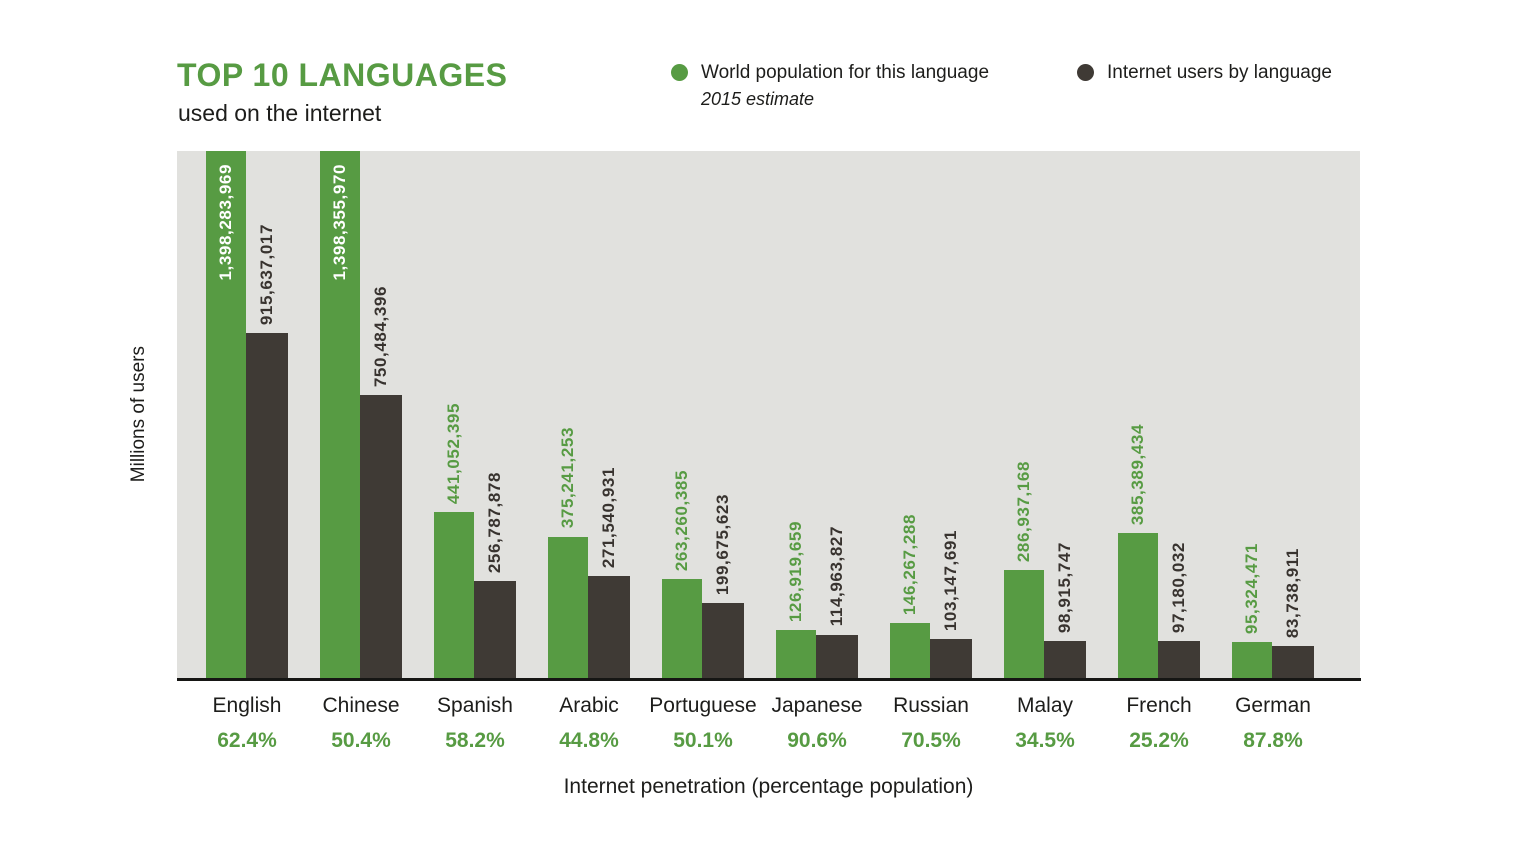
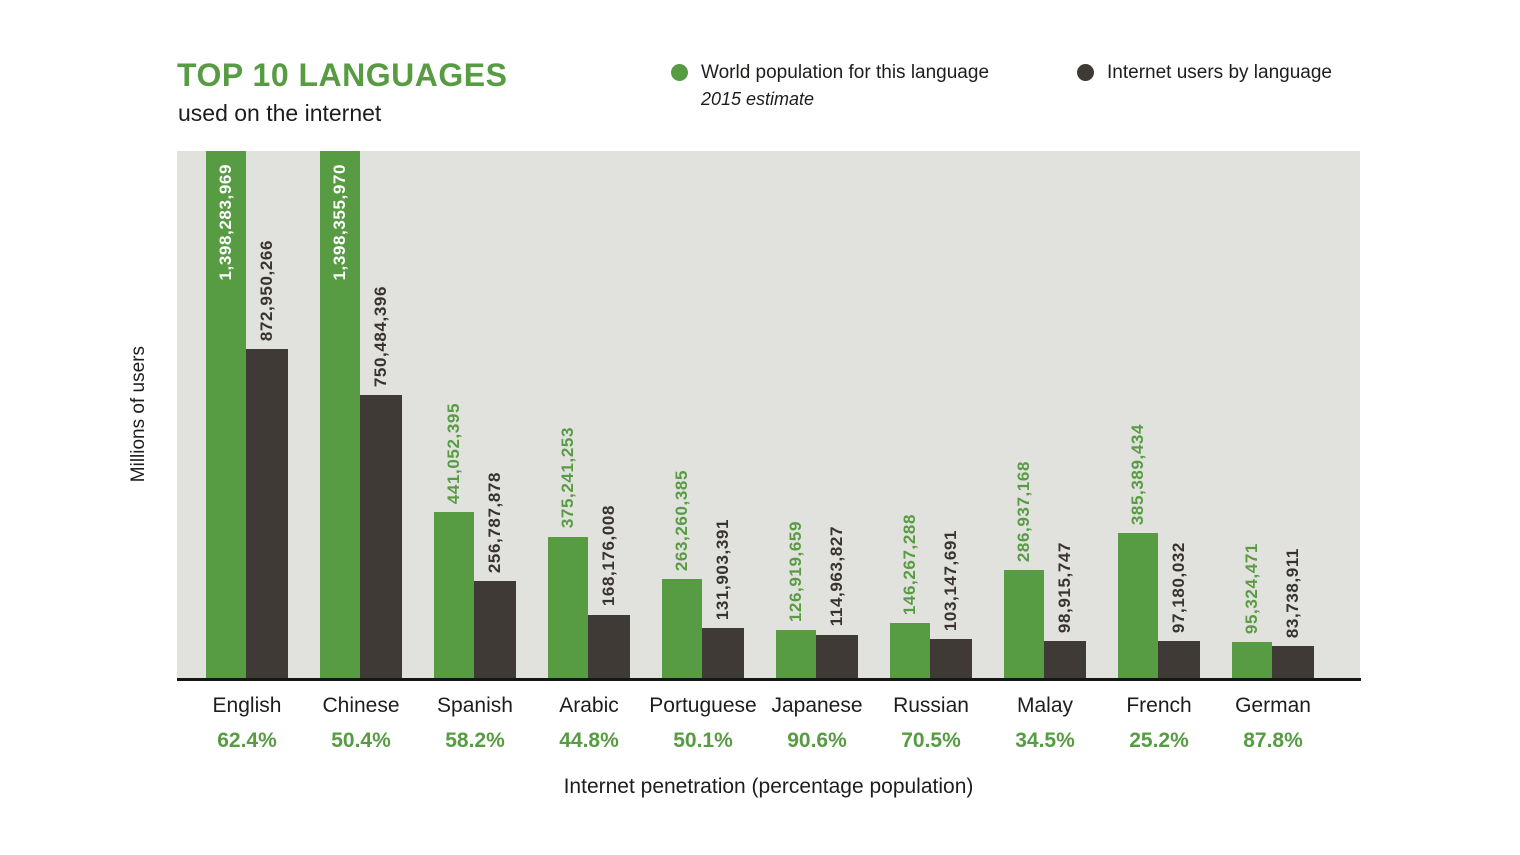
Internet users by language/English: 915,637,017 -> 872,950,266
Internet users by language/Arabic: 271,540,931 -> 168,176,008
Internet users by language/Portuguese: 199,675,623 -> 131,903,391
